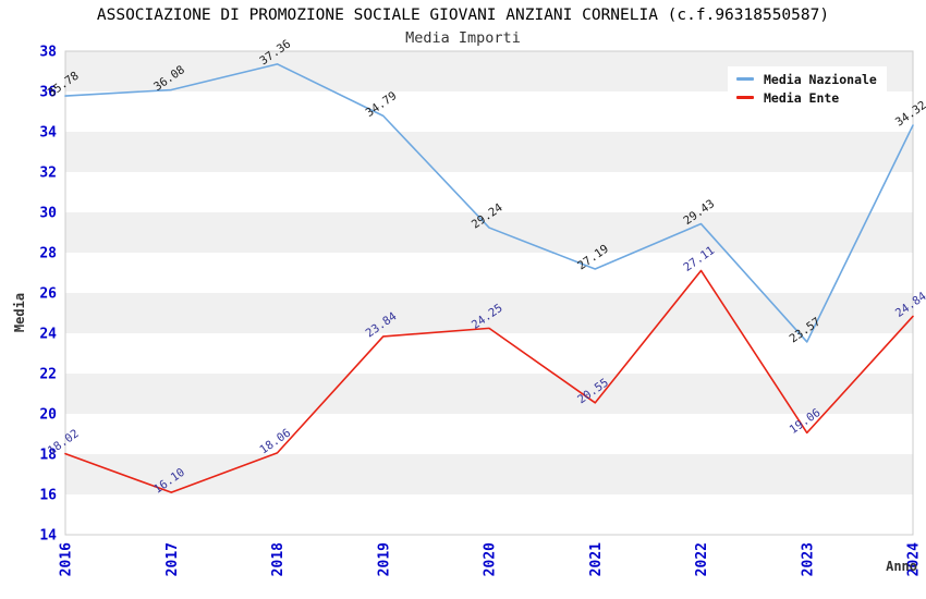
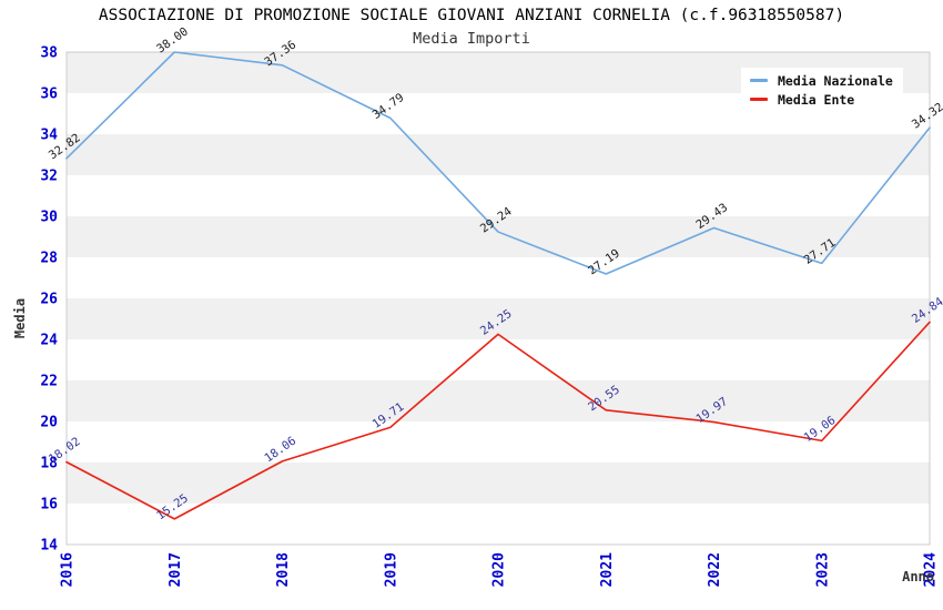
Media Nazionale/2016: 35.78 -> 32.82
Media Nazionale/2017: 36.08 -> 38.00
Media Ente/2017: 16.10 -> 15.25
Media Ente/2019: 23.84 -> 19.71
Media Ente/2022: 27.11 -> 19.97
Media Nazionale/2023: 23.57 -> 27.71
